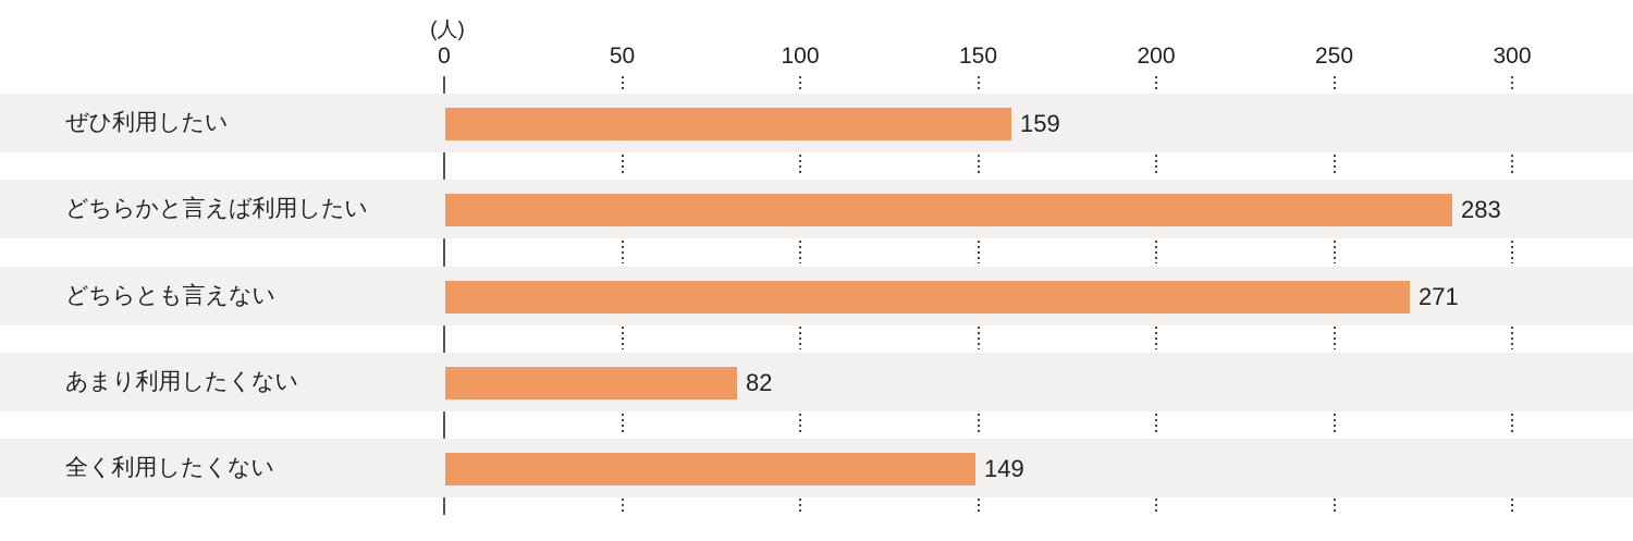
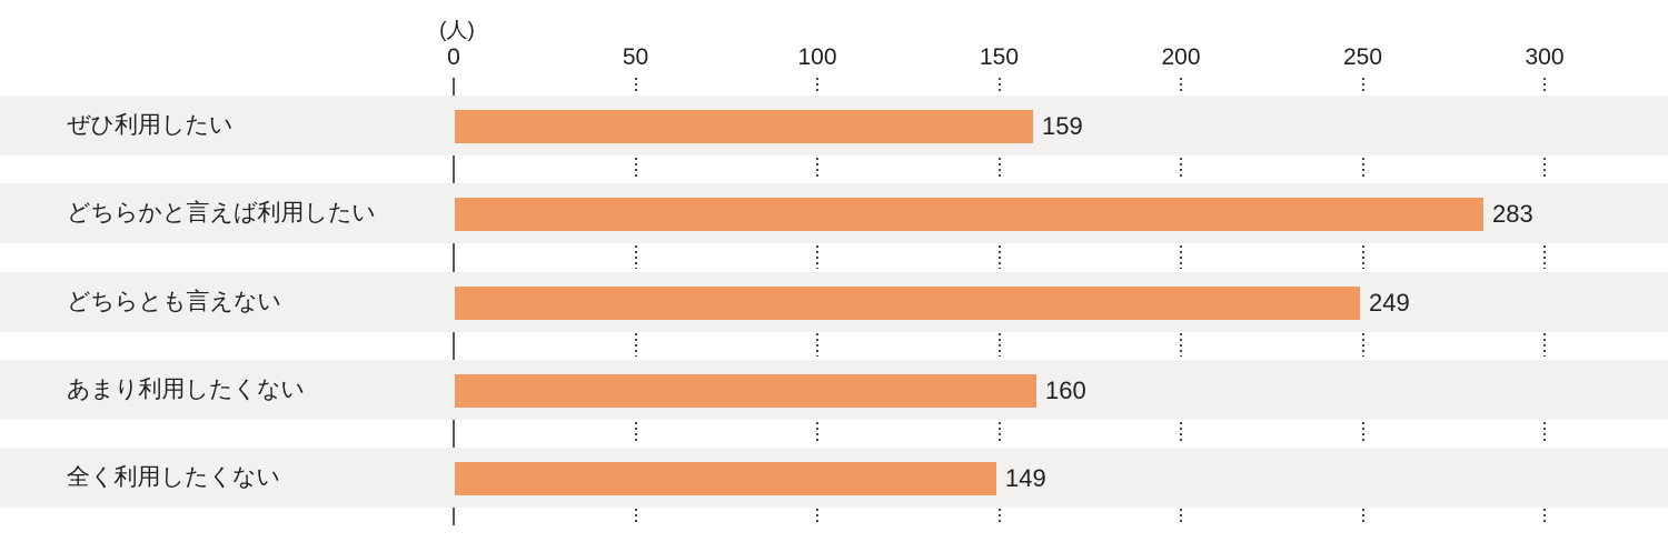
どちらとも言えない: 271 -> 249
あまり利用したくない: 82 -> 160
